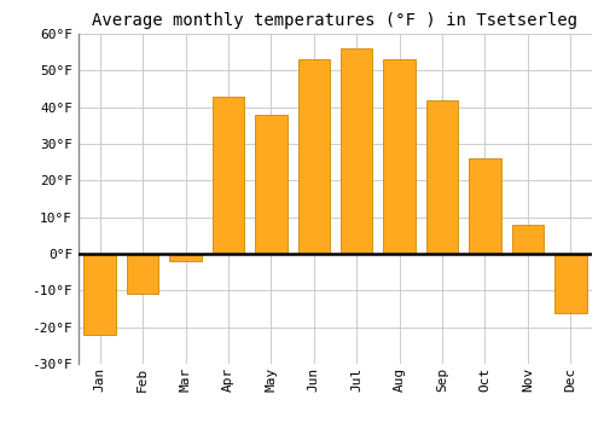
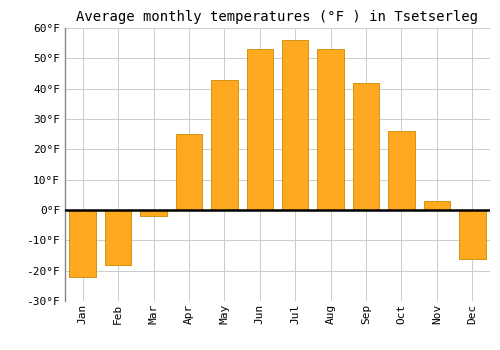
Feb: -11°F -> -18°F
Apr: 43°F -> 25°F
May: 38°F -> 43°F
Nov: 8°F -> 3°F
